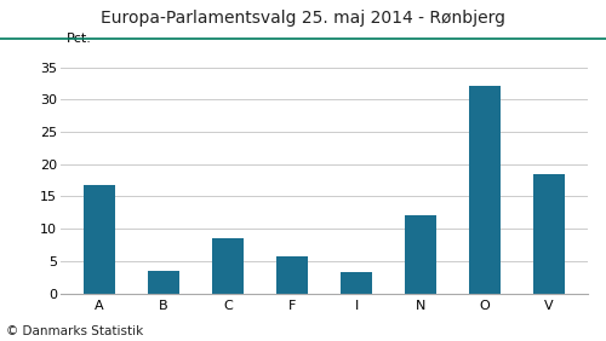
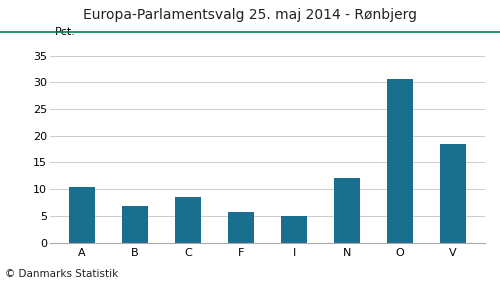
A: 16.7 -> 10.4
B: 3.4 -> 6.8
I: 3.2 -> 5.0
O: 32.2 -> 30.6
